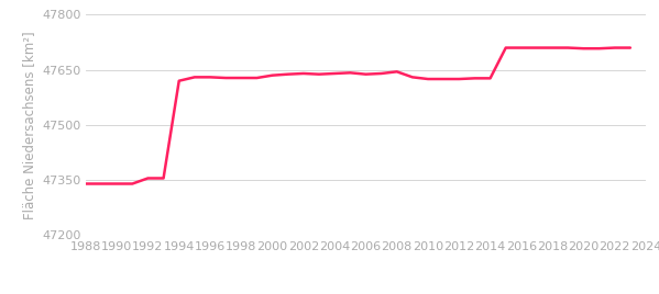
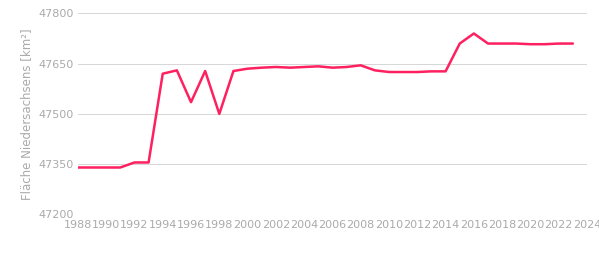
1996: 47630 -> 47535
1998: 47628 -> 47500
2016: 47710 -> 47740
